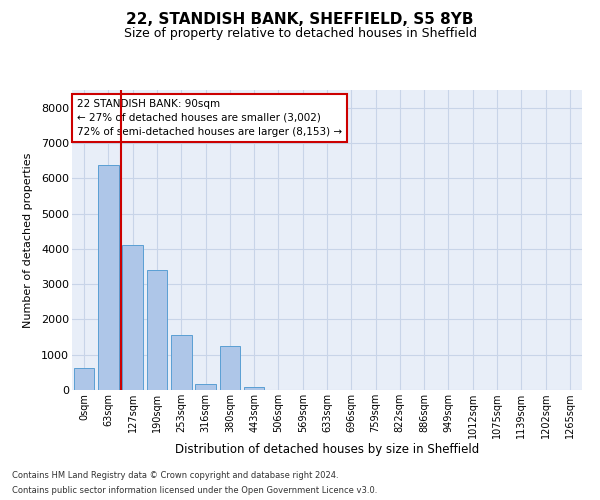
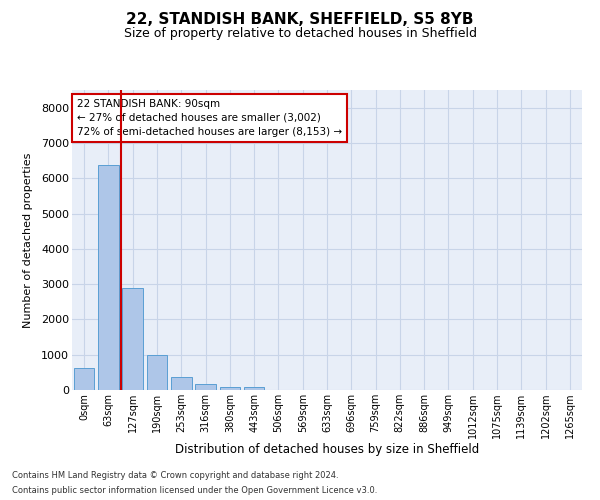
127sqm: 4100 -> 2900
190sqm: 3400 -> 980
253sqm: 1550 -> 370
380sqm: 1250 -> 90
